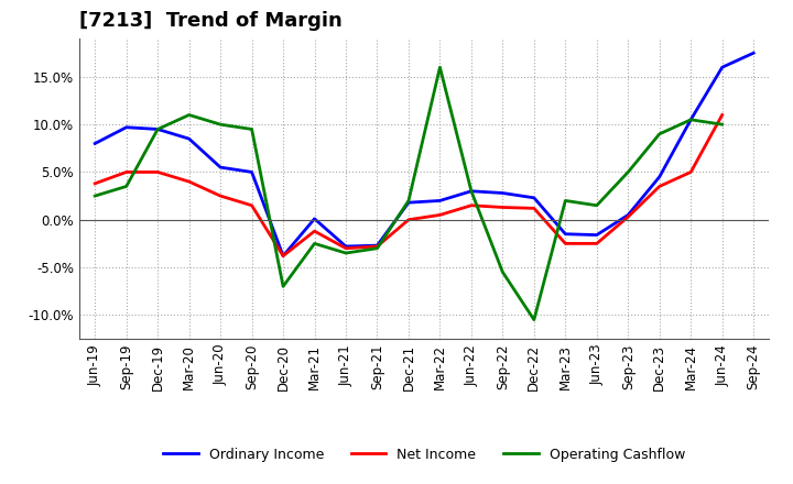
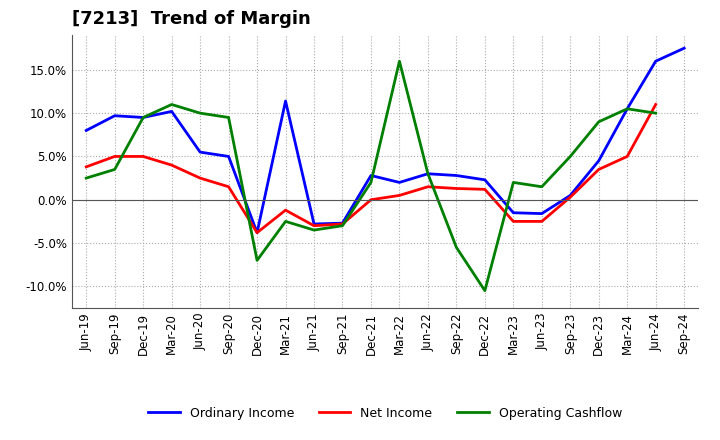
Ordinary Income/Mar-20: 8.5% -> 10.2%
Ordinary Income/Mar-21: 0.1% -> 11.4%
Ordinary Income/Dec-21: 1.8% -> 2.8%
